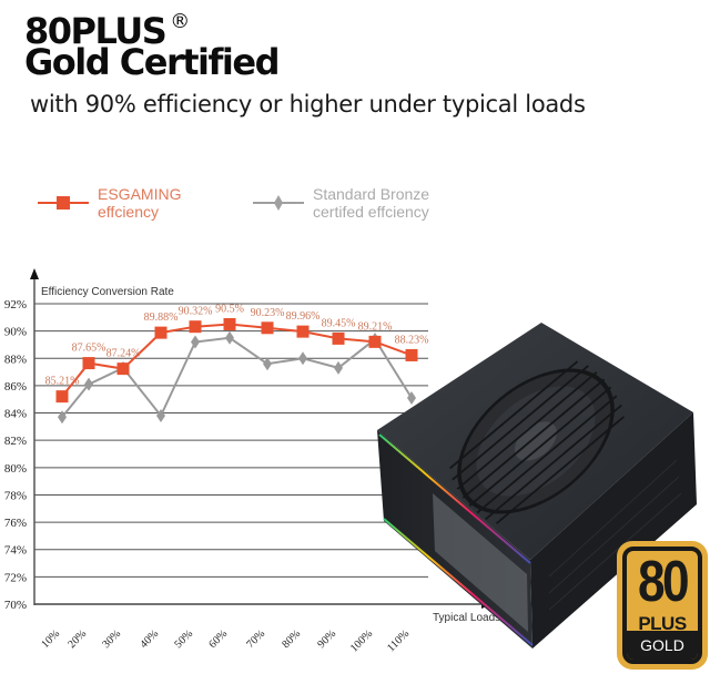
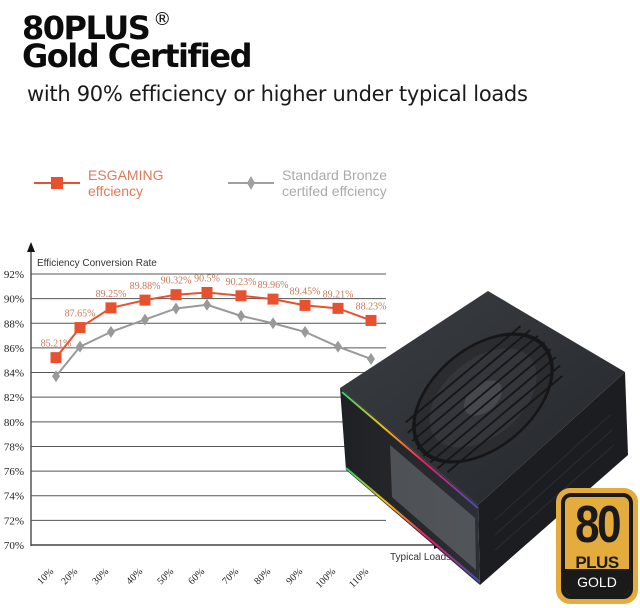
ESGAMING effciency/30%: 87.24% -> 89.25%
Standard Bronze certifed effciency/40%: 83.8% -> 88.3%
Standard Bronze certifed effciency/70%: 87.6% -> 88.6%
Standard Bronze certifed effciency/100%: 89.4% -> 86.1%
